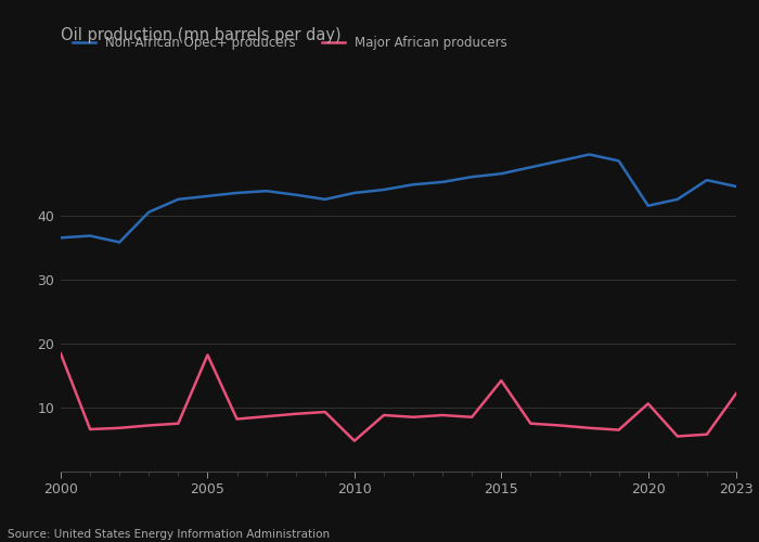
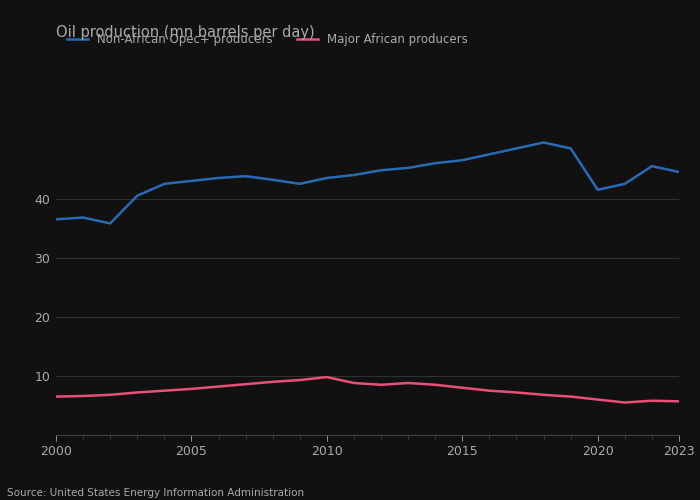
Major African producers/2000: 18.4 -> 6.5
Major African producers/2005: 18.2 -> 7.8
Major African producers/2010: 4.8 -> 9.8
Major African producers/2015: 14.2 -> 8.0
Major African producers/2020: 10.6 -> 6.0
Major African producers/2023: 12.2 -> 5.7
